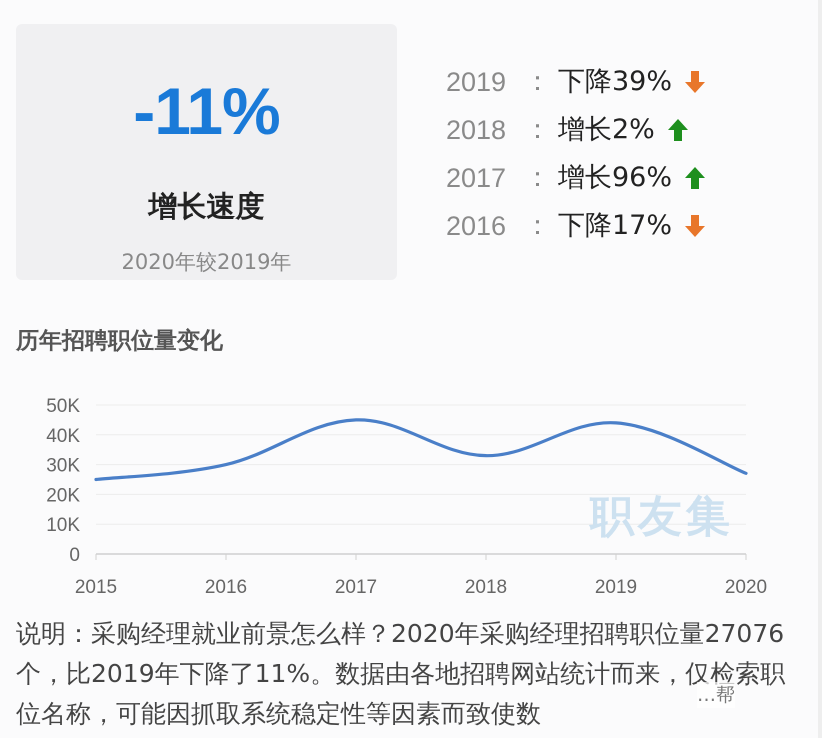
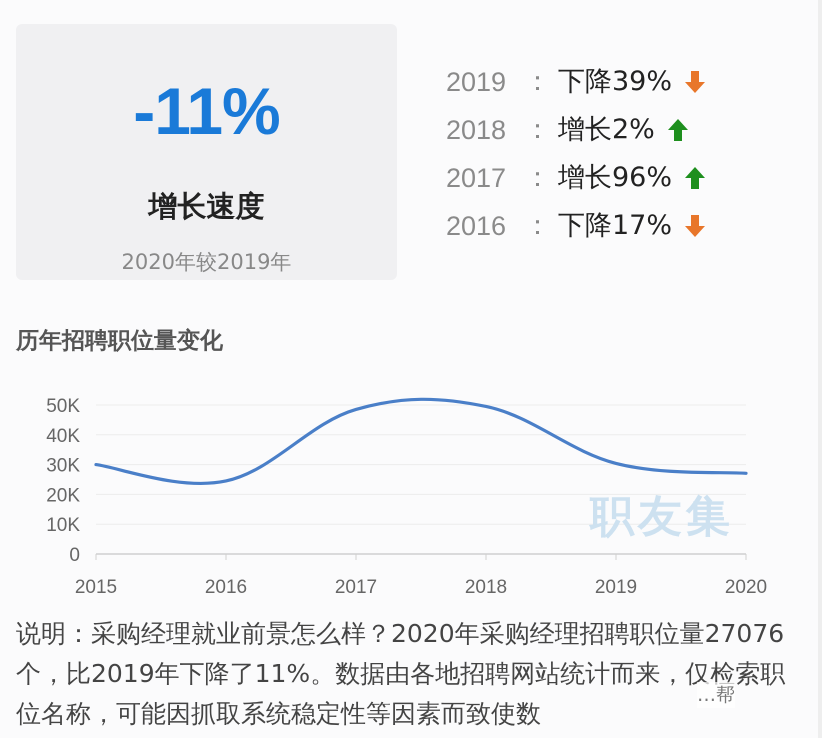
2015: 25K -> 30K
2016: 30K -> 24K
2017: 45K -> 48K
2018: 33K -> 50K
2019: 44K -> 30K
